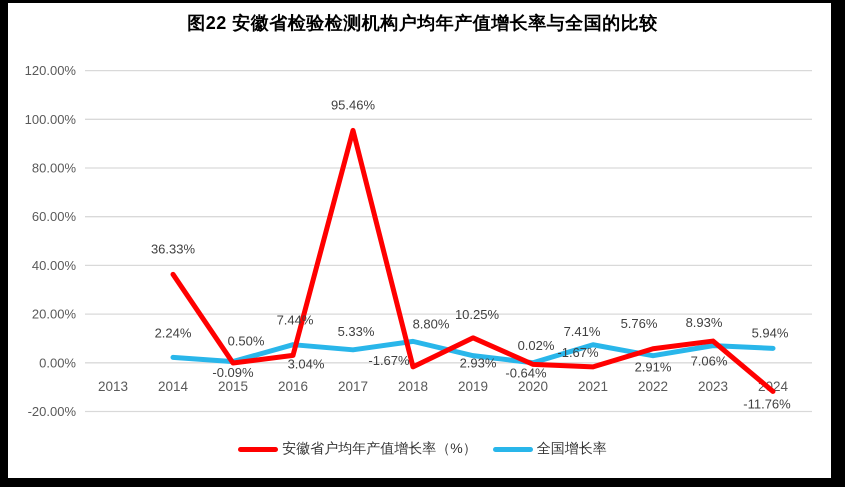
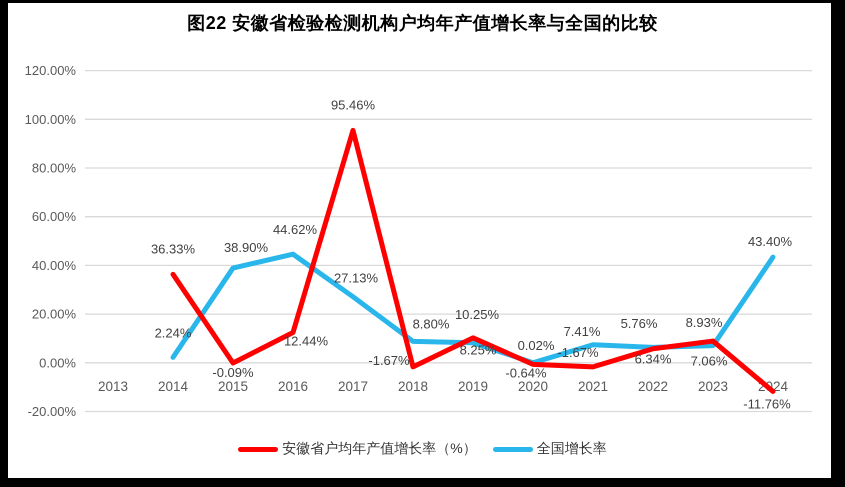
全国增长率/2015: 0.50% -> 38.90%
安徽省户均年产值增长率（%）/2016: 3.04% -> 12.44%
全国增长率/2016: 7.44% -> 44.62%
全国增长率/2017: 5.33% -> 27.13%
全国增长率/2019: 2.93% -> 8.25%
全国增长率/2022: 2.91% -> 6.34%
全国增长率/2024: 5.94% -> 43.40%
